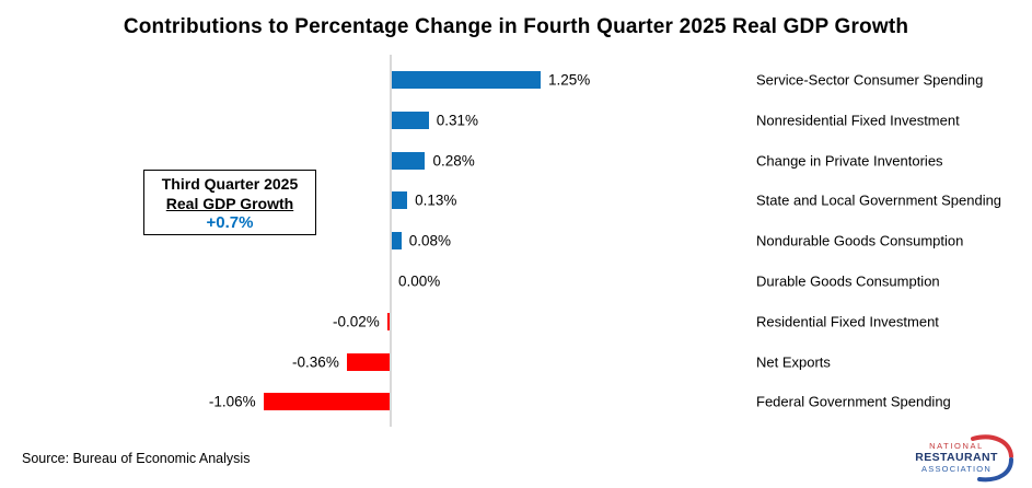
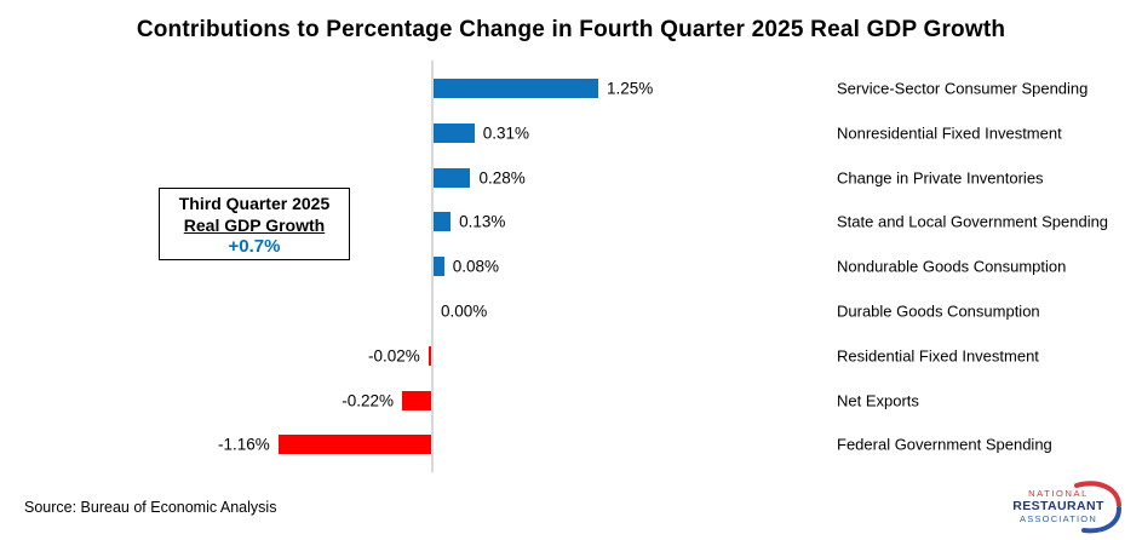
Net Exports: -0.36% -> -0.22%
Federal Government Spending: -1.06% -> -1.16%
